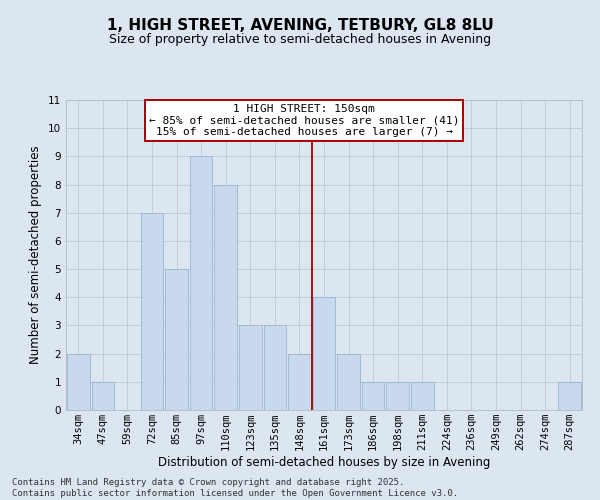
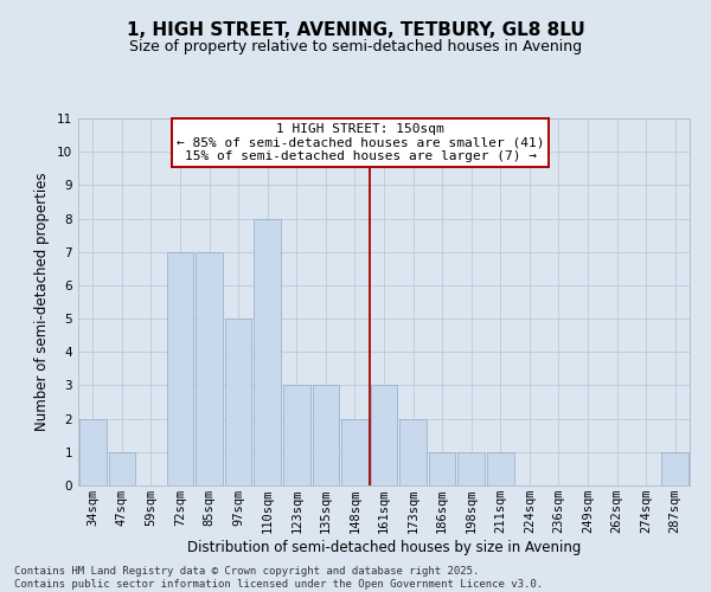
85sqm: 5 -> 7
97sqm: 9 -> 5
161sqm: 4 -> 3
